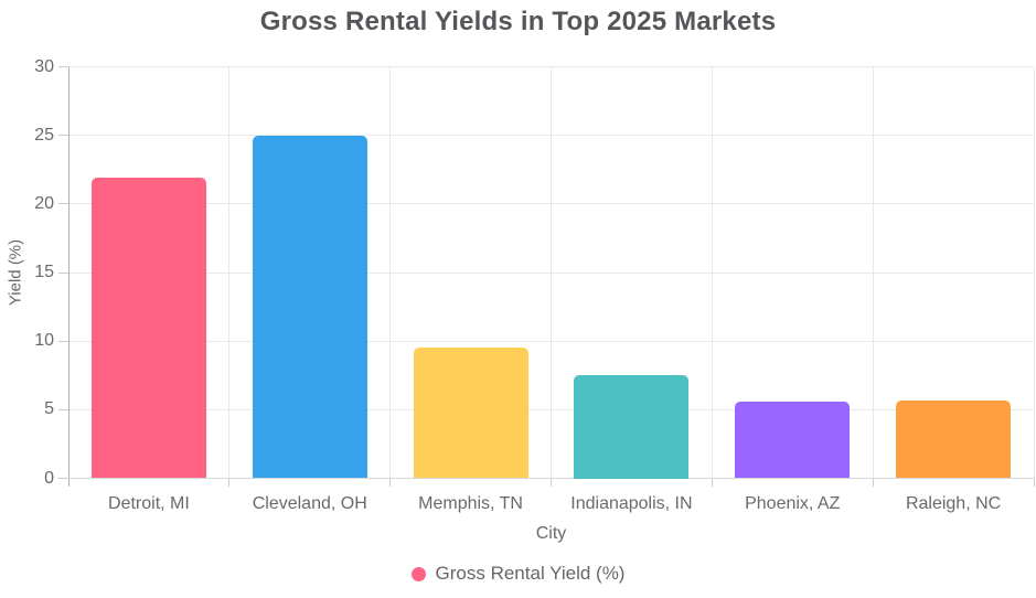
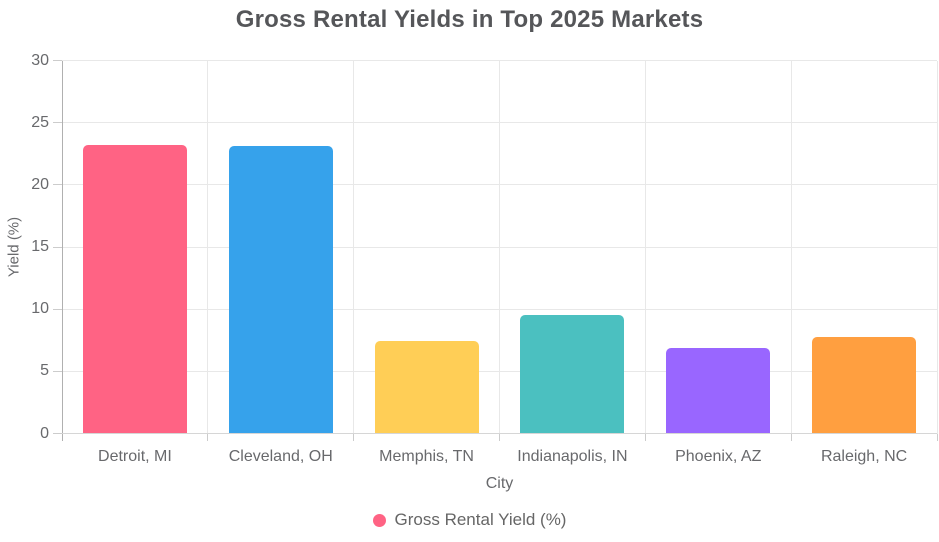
Detroit, MI: 21.9 -> 23.2
Cleveland, OH: 25.0 -> 23.1
Memphis, TN: 9.5 -> 7.4
Indianapolis, IN: 7.5 -> 9.5
Phoenix, AZ: 5.6 -> 6.9
Raleigh, NC: 5.7 -> 7.8
